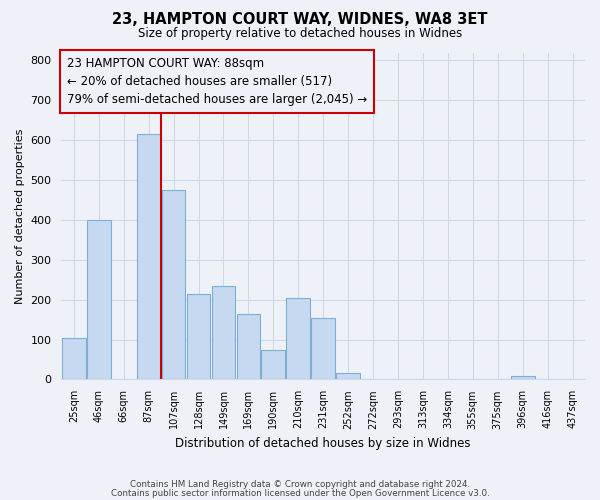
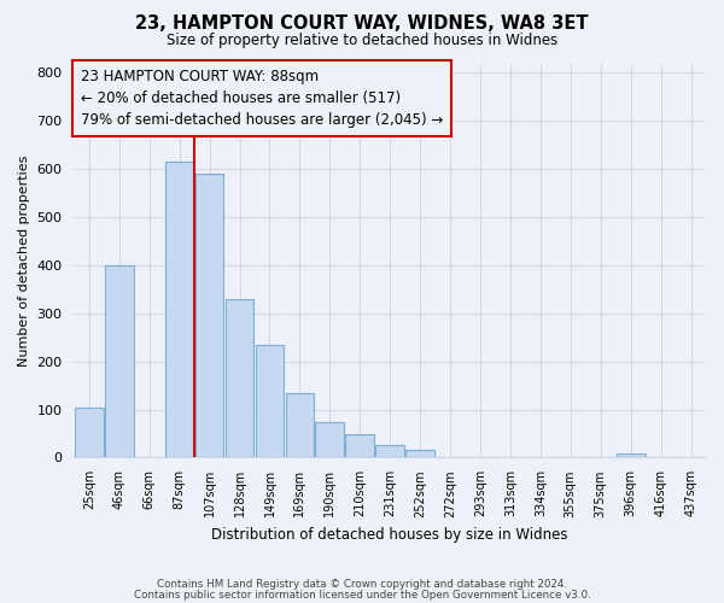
107sqm: 475 -> 590
128sqm: 215 -> 330
169sqm: 165 -> 135
210sqm: 205 -> 48
231sqm: 155 -> 25
